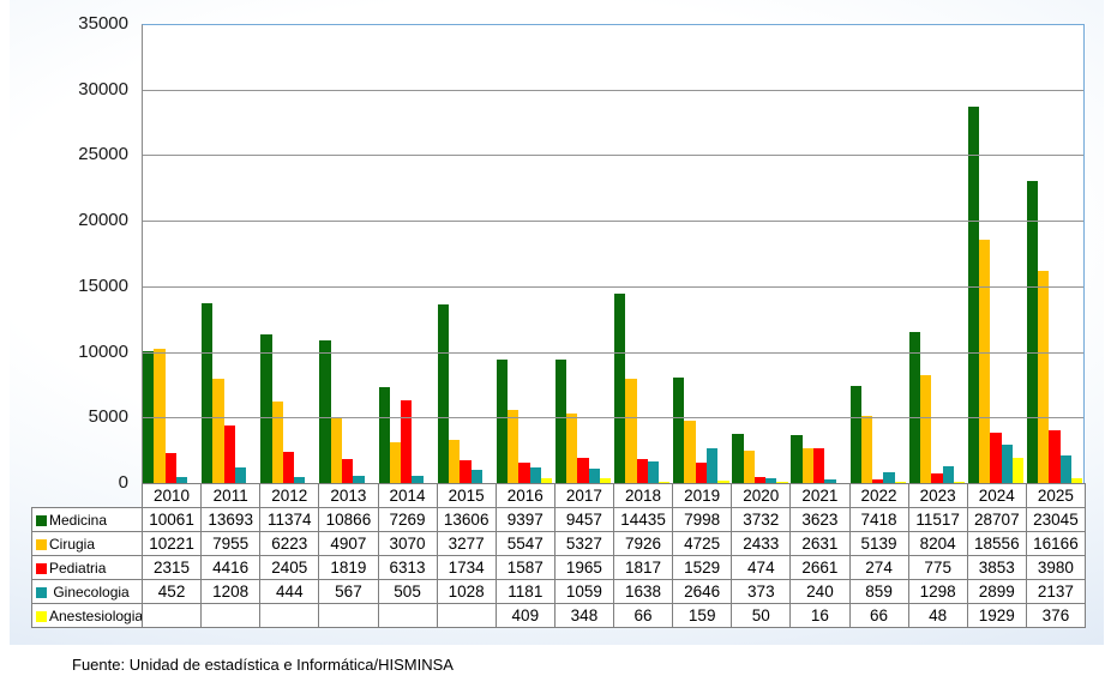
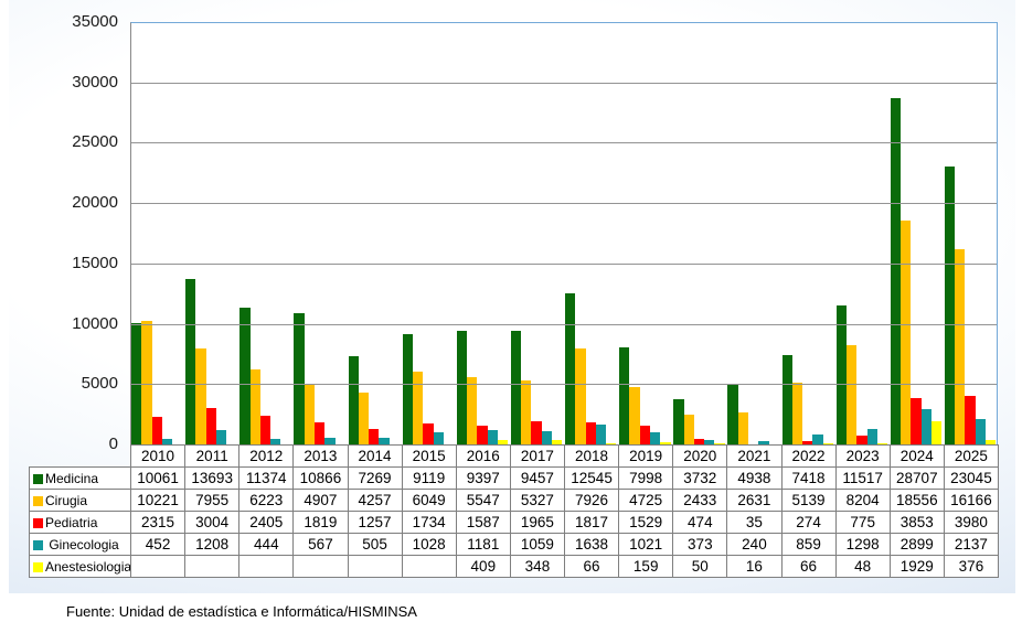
Pediatria/2011: 4416 -> 3004
Cirugia/2014: 3070 -> 4257
Pediatria/2014: 6313 -> 1257
Medicina/2015: 13606 -> 9119
Cirugia/2015: 3277 -> 6049
Medicina/2018: 14435 -> 12545
Ginecologia/2019: 2646 -> 1021
Medicina/2021: 3623 -> 4938
Pediatria/2021: 2661 -> 35
